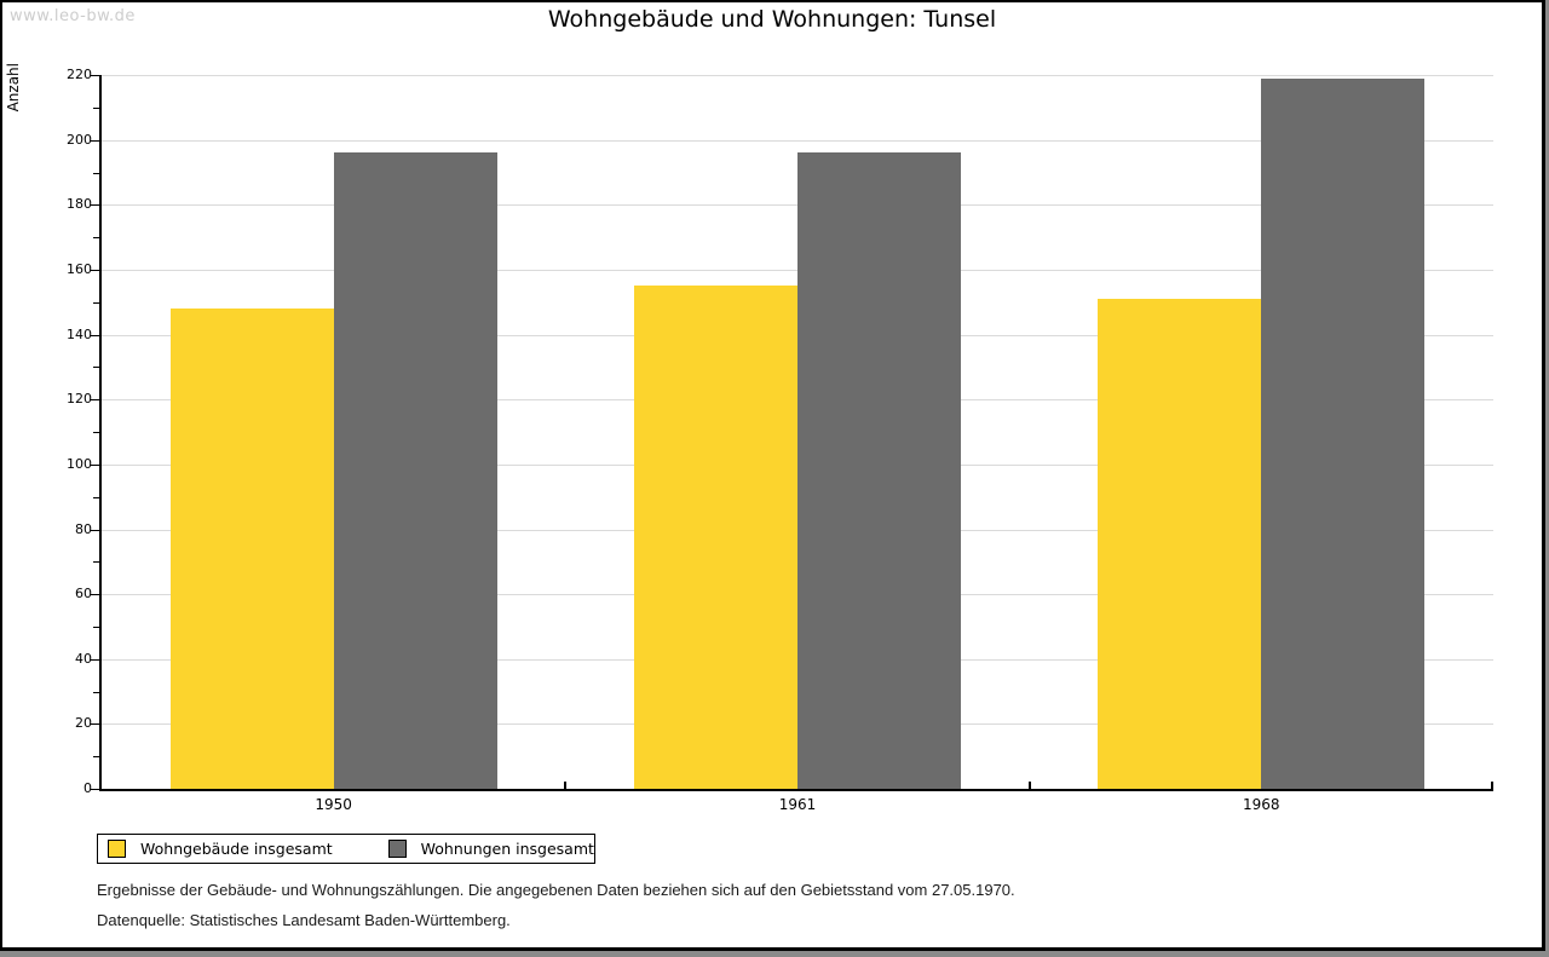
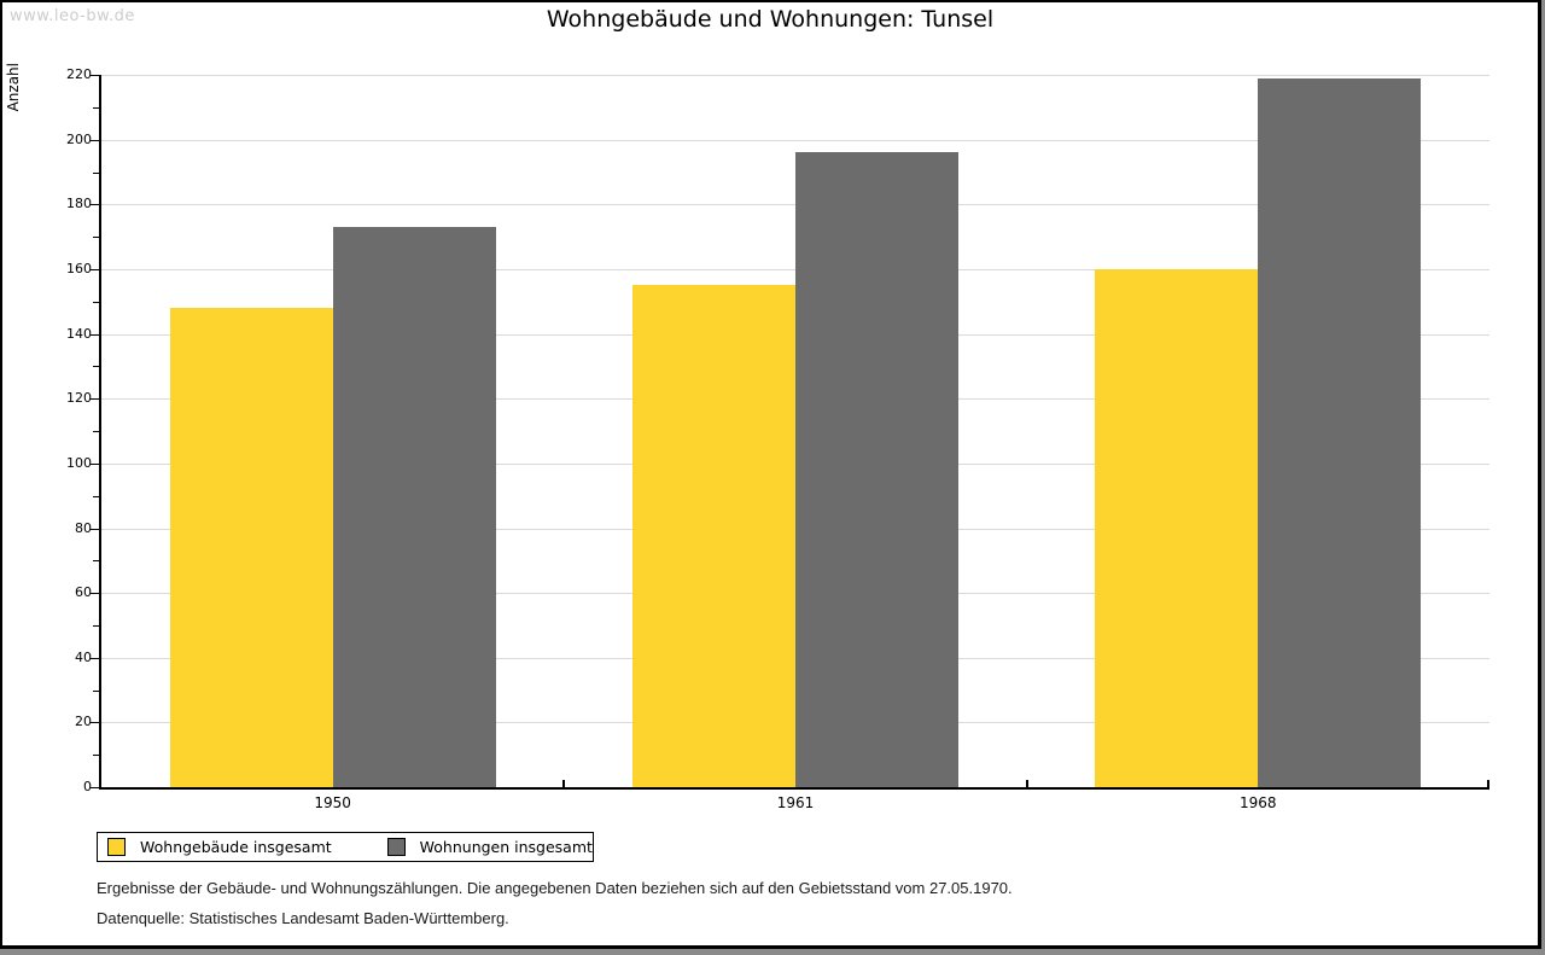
Wohnungen insgesamt/1950: 196 -> 173
Wohngebäude insgesamt/1968: 151 -> 160
